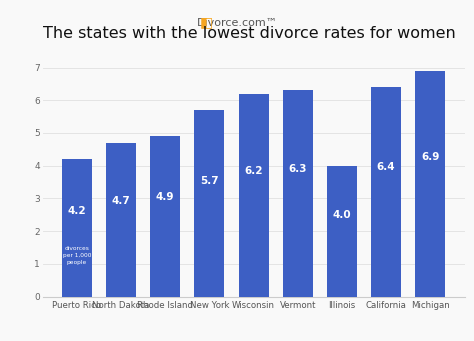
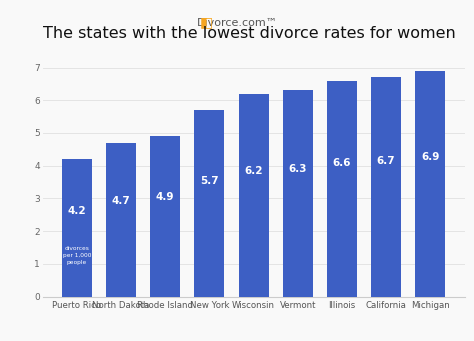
Illinois: 4.0 -> 6.6
California: 6.4 -> 6.7
